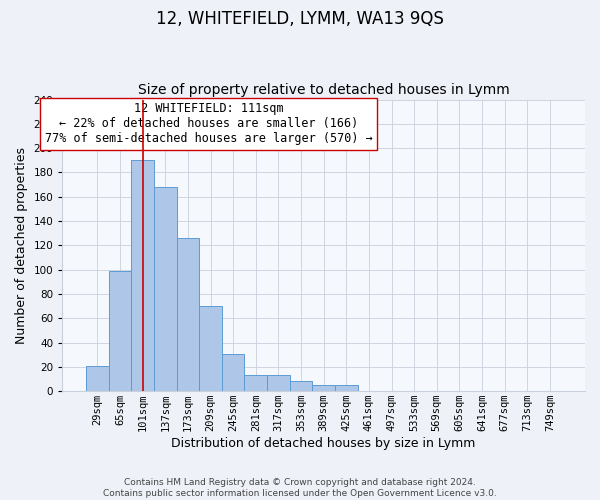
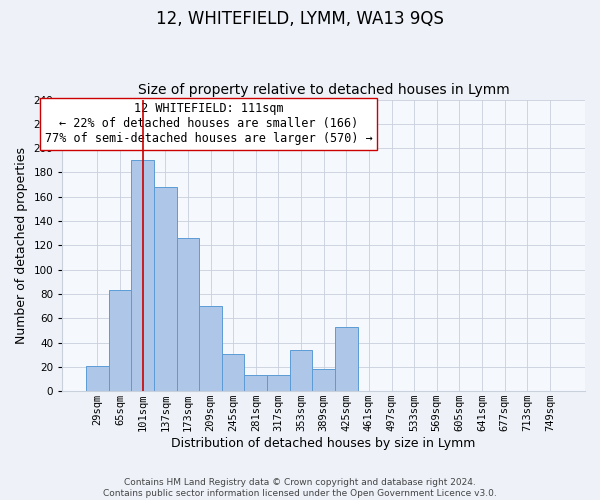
65sqm: 99 -> 83
353sqm: 8 -> 34
389sqm: 5 -> 18
425sqm: 5 -> 53
